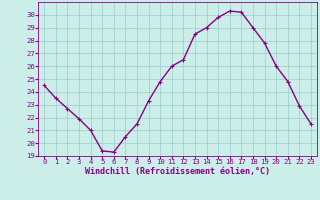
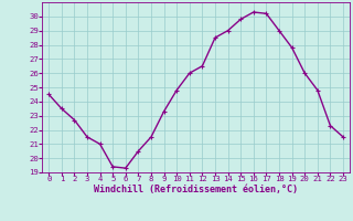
3: 21.9 -> 21.5
22: 22.9 -> 22.3
